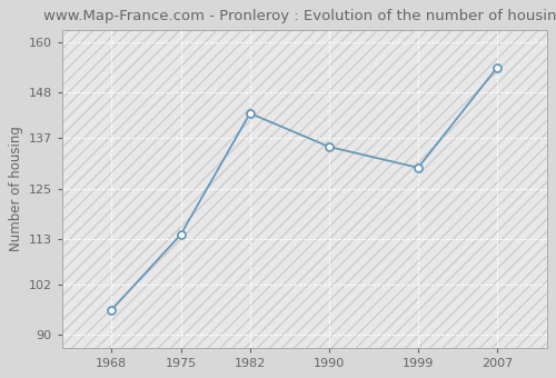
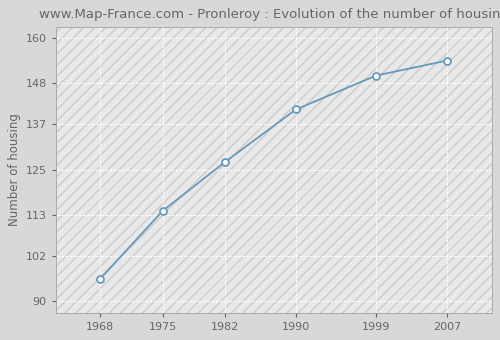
1982: 143 -> 127
1990: 135 -> 141
1999: 130 -> 150
